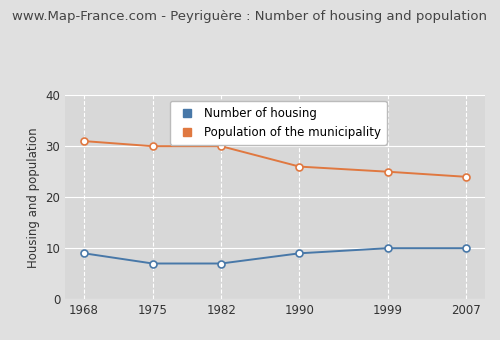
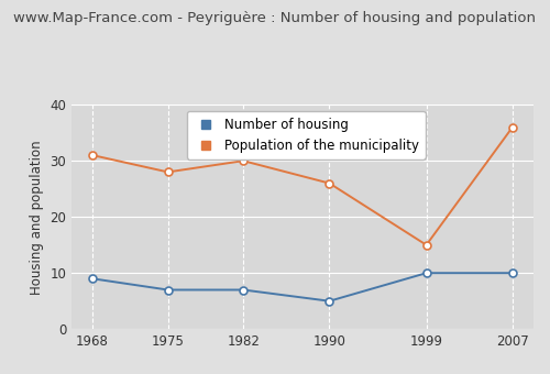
Population of the municipality/1975: 30 -> 28
Number of housing/1990: 9 -> 5
Population of the municipality/1999: 25 -> 15
Population of the municipality/2007: 24 -> 36
